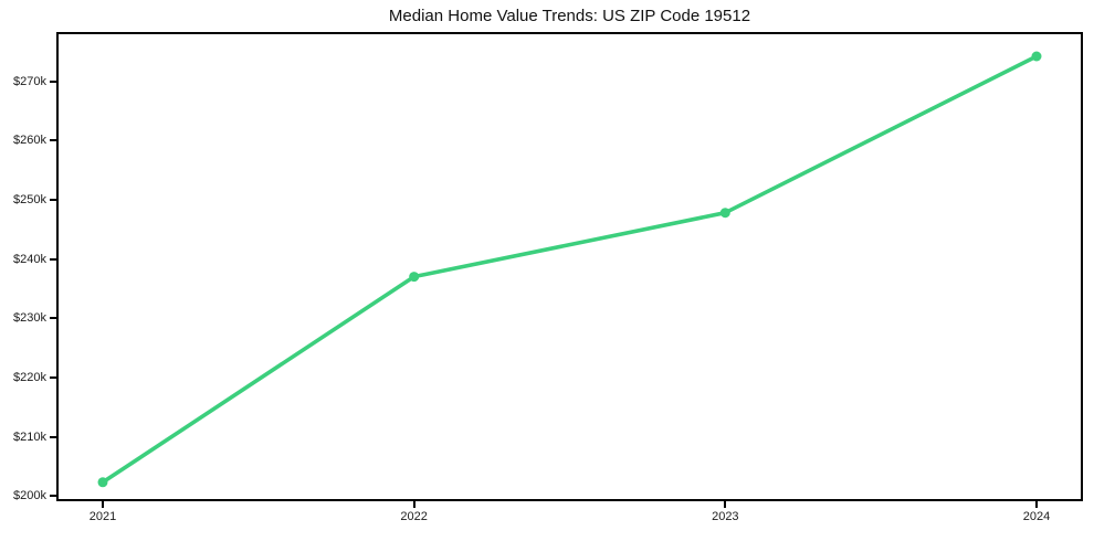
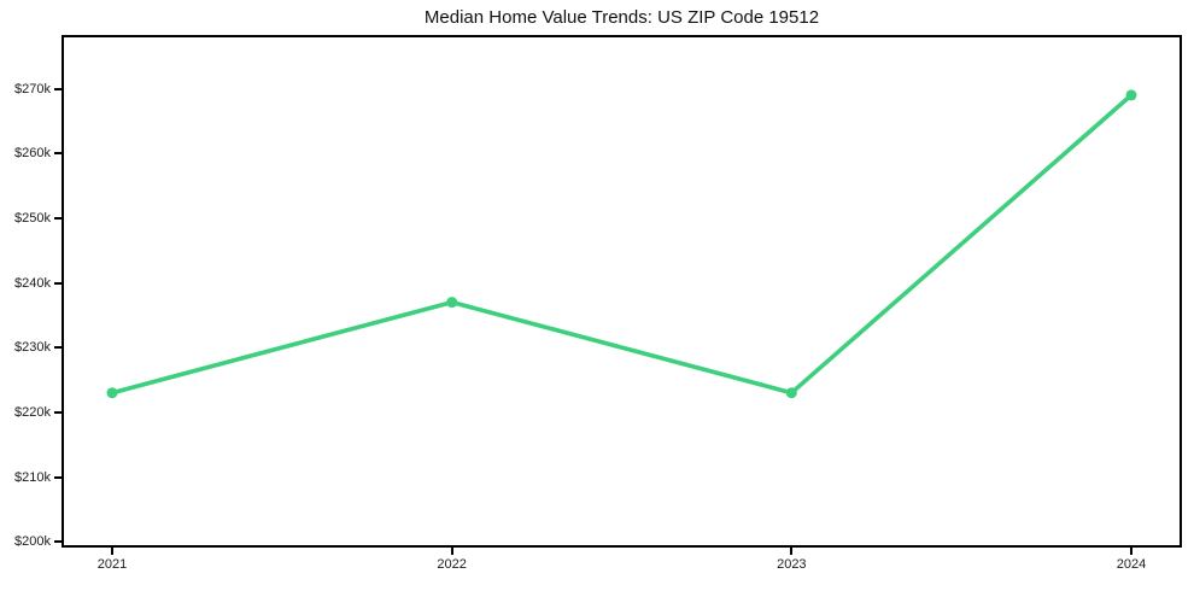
2021: $202k -> $223k
2023: $248k -> $223k
2024: $274k -> $269k
